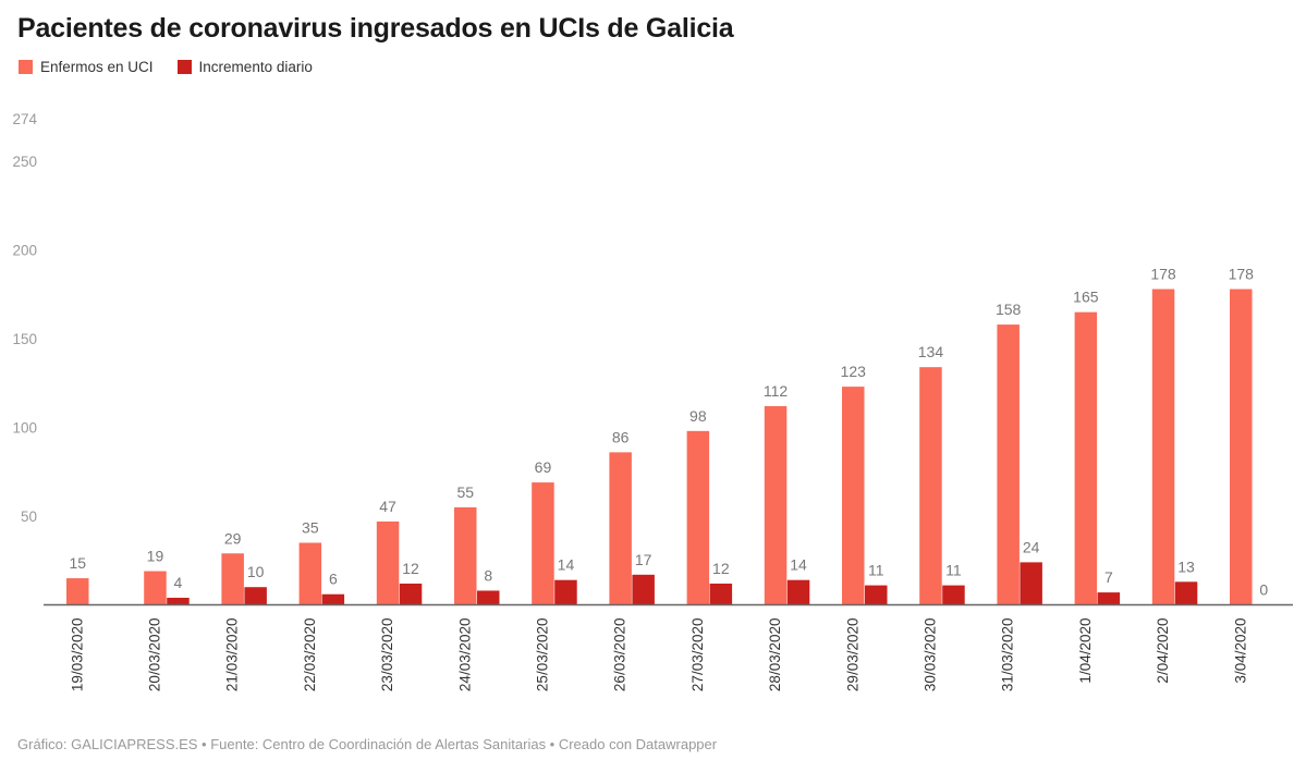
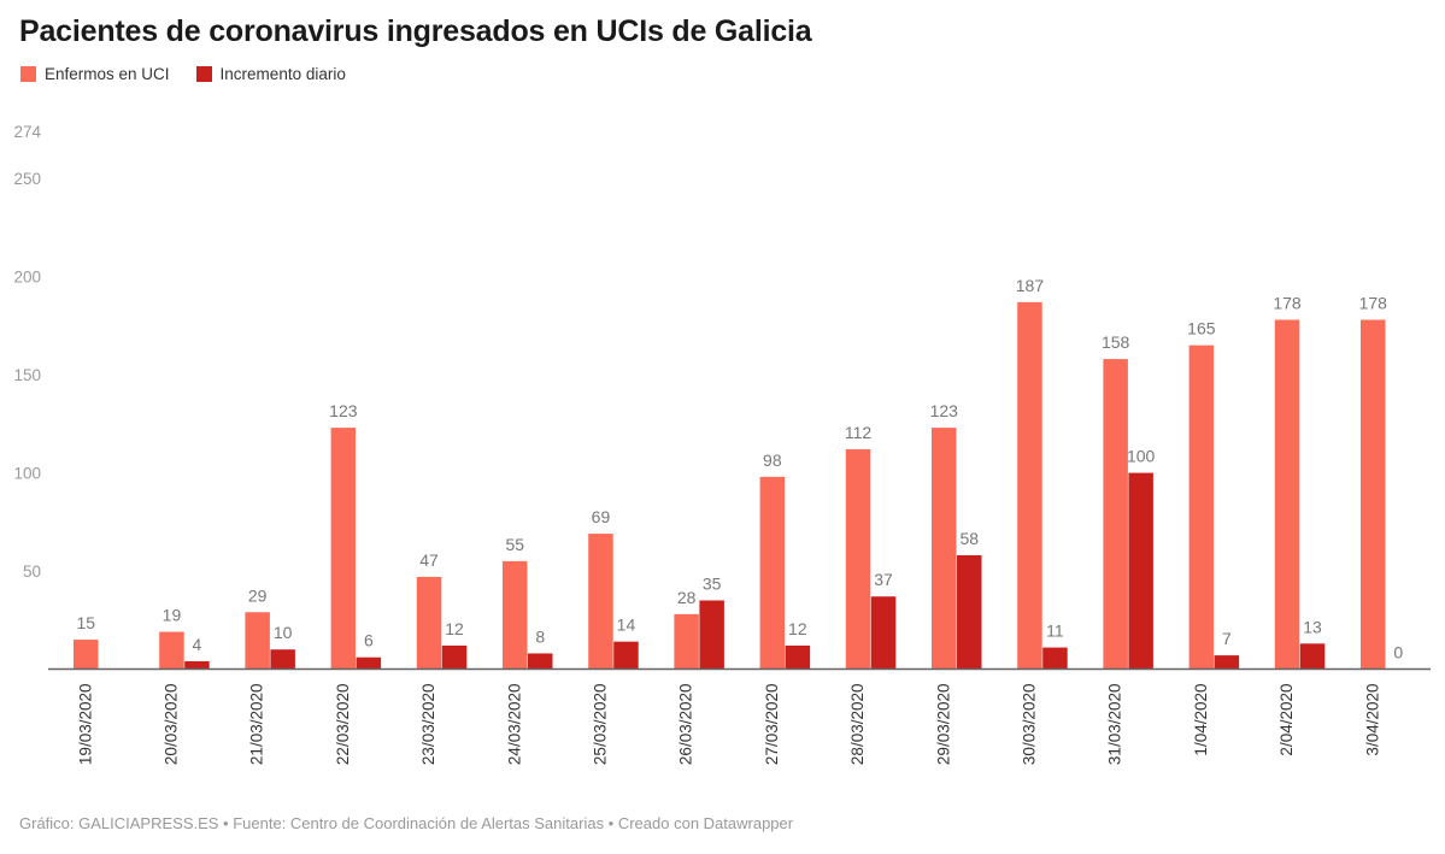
Enfermos en UCI/22/03/2020: 35 -> 123
Enfermos en UCI/26/03/2020: 86 -> 28
Incremento diario/26/03/2020: 17 -> 35
Incremento diario/28/03/2020: 14 -> 37
Incremento diario/29/03/2020: 11 -> 58
Enfermos en UCI/30/03/2020: 134 -> 187
Incremento diario/31/03/2020: 24 -> 100
